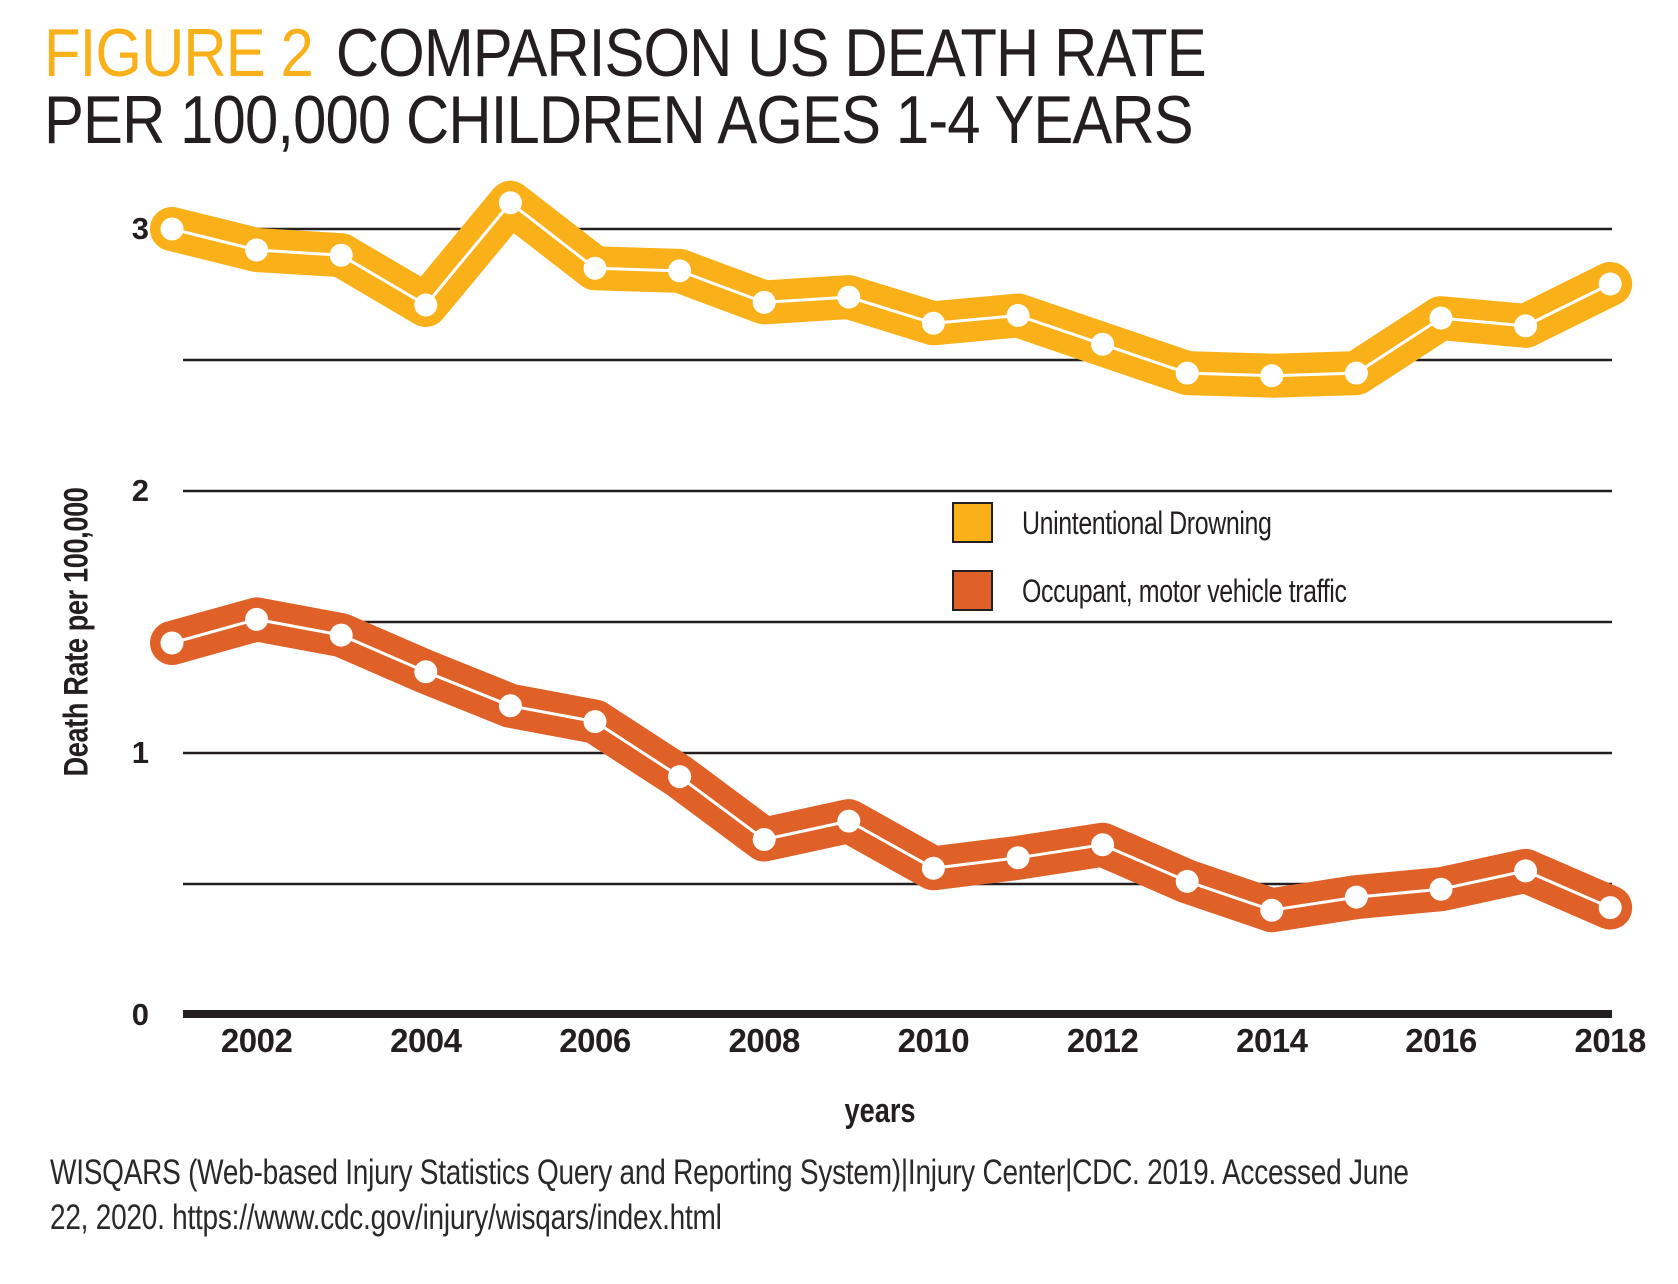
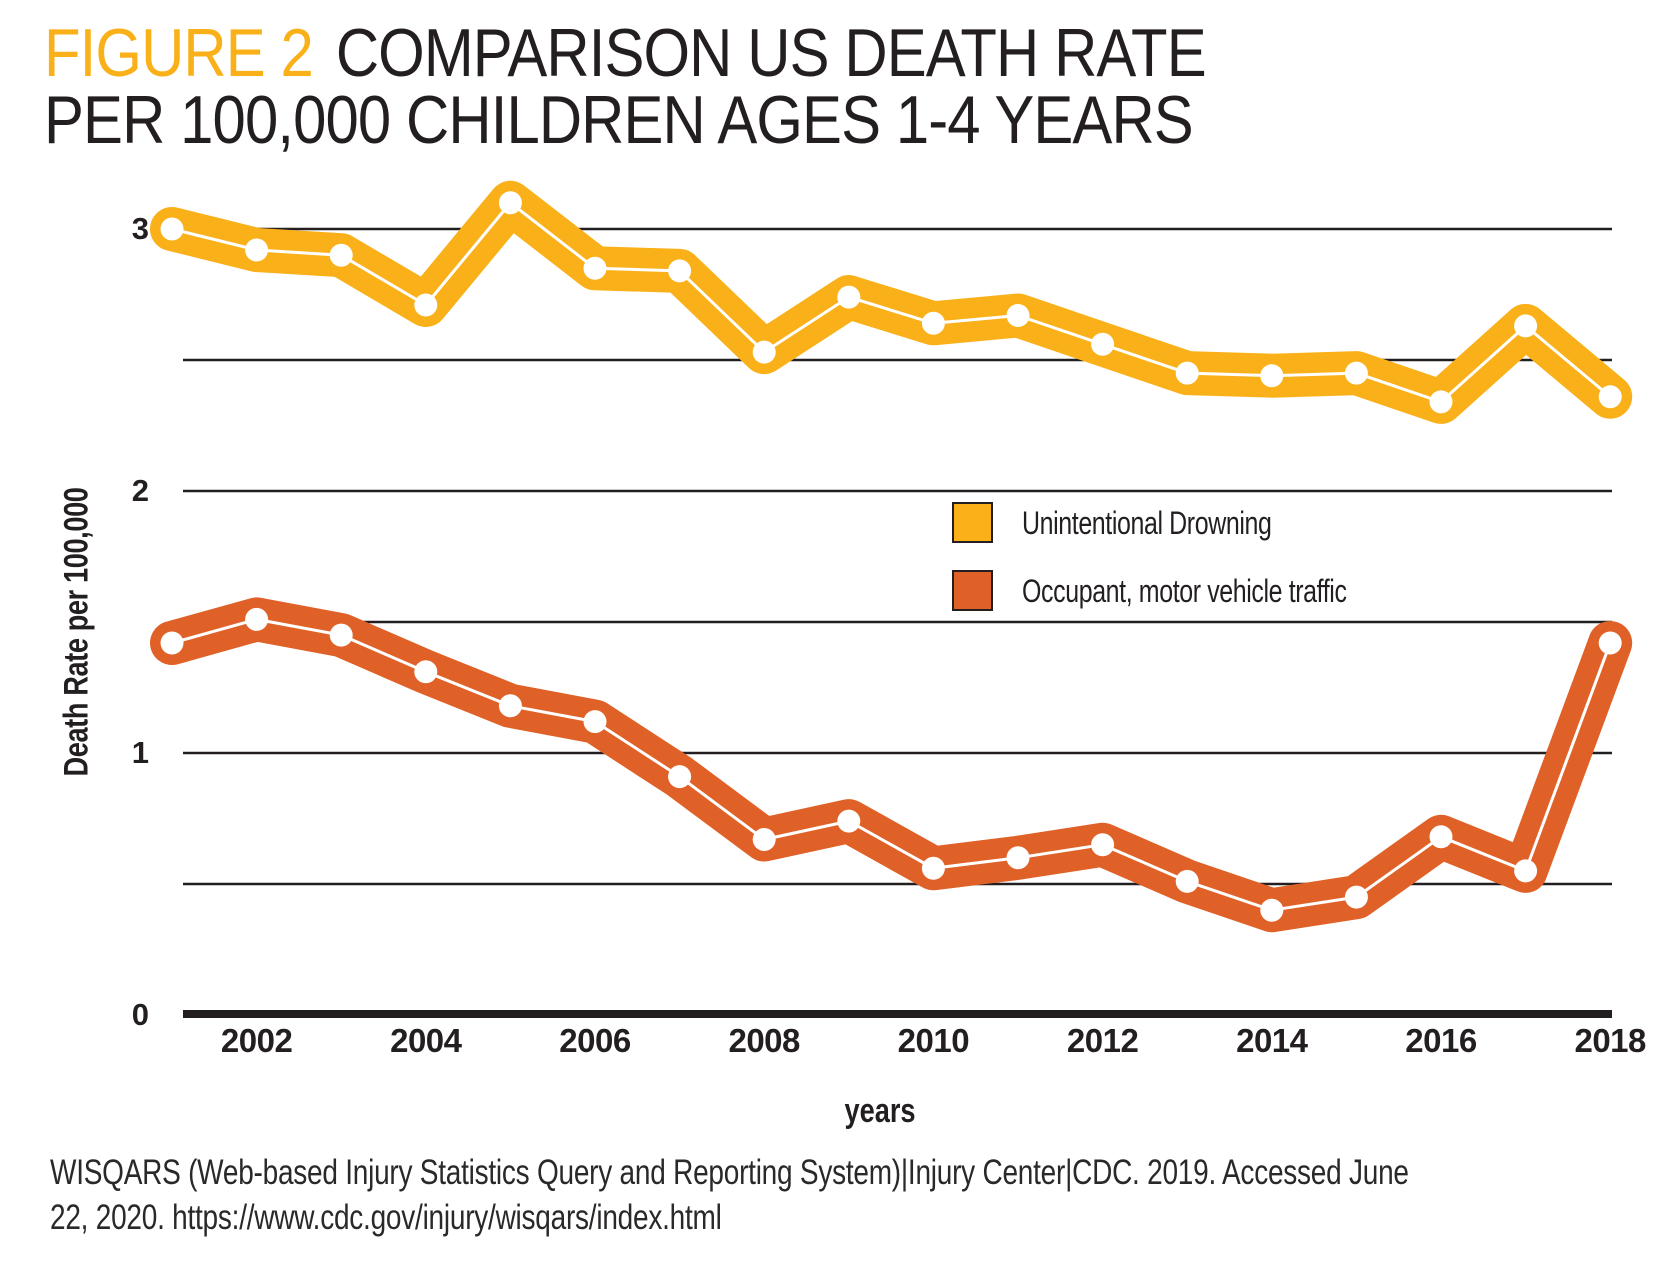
Unintentional Drowning/2008: 2.72 -> 2.53
Unintentional Drowning/2016: 2.66 -> 2.34
Occupant, motor vehicle traffic/2016: 0.48 -> 0.68
Unintentional Drowning/2018: 2.79 -> 2.36
Occupant, motor vehicle traffic/2018: 0.41 -> 1.42
